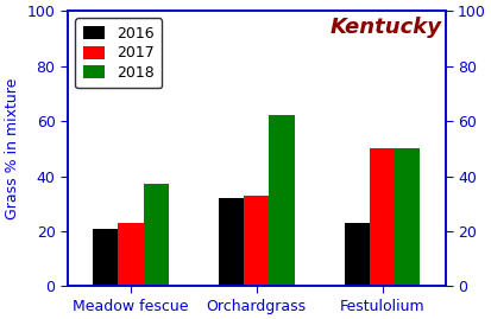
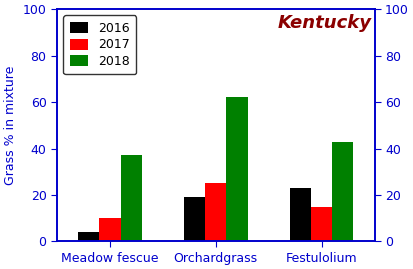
2016/Meadow fescue: 21 -> 4
2017/Meadow fescue: 23 -> 10
2016/Orchardgrass: 32 -> 19
2017/Orchardgrass: 33 -> 25
2017/Festulolium: 50 -> 15
2018/Festulolium: 50 -> 43
